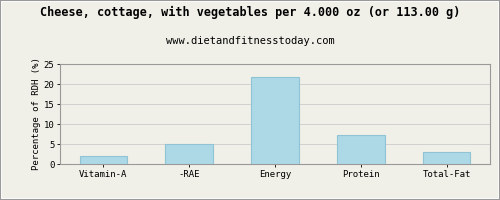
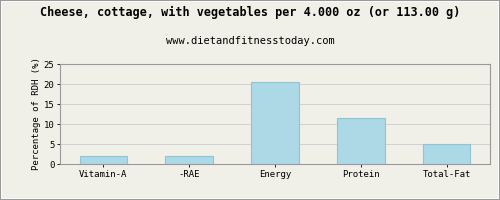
-RAE: 5.1 -> 2.0
Energy: 21.8 -> 20.5
Protein: 7.2 -> 11.5
Total-Fat: 3.1 -> 5.0
